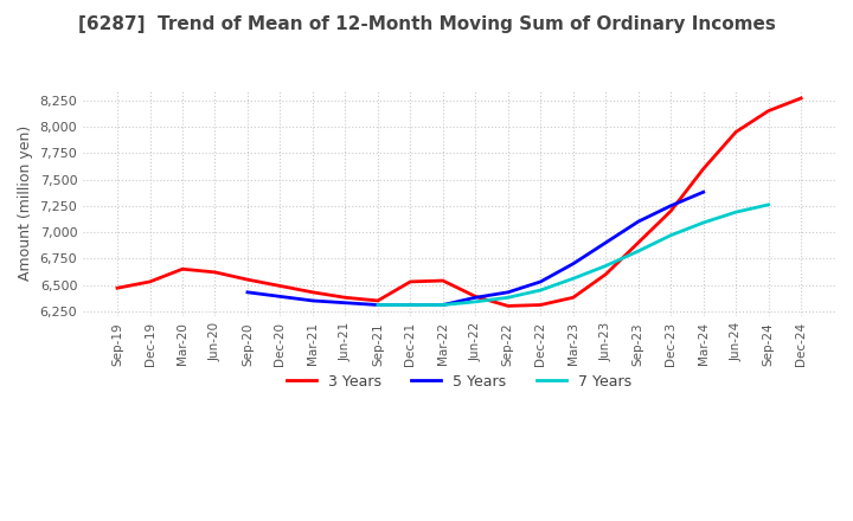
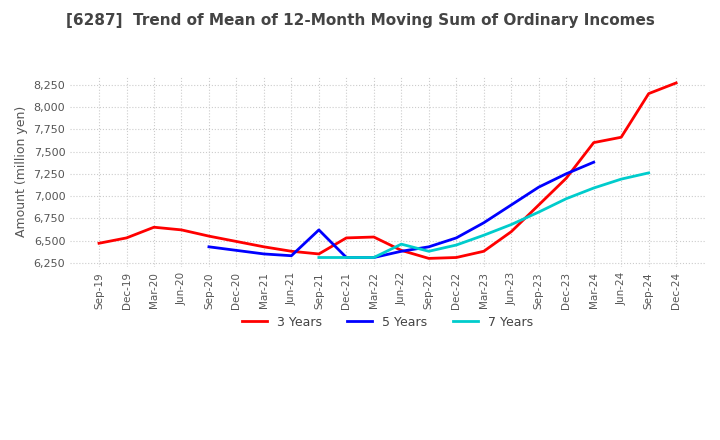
5 Years/Sep-21: 6,310 -> 6,620
7 Years/Jun-22: 6,340 -> 6,460
3 Years/Jun-24: 7,950 -> 7,660
